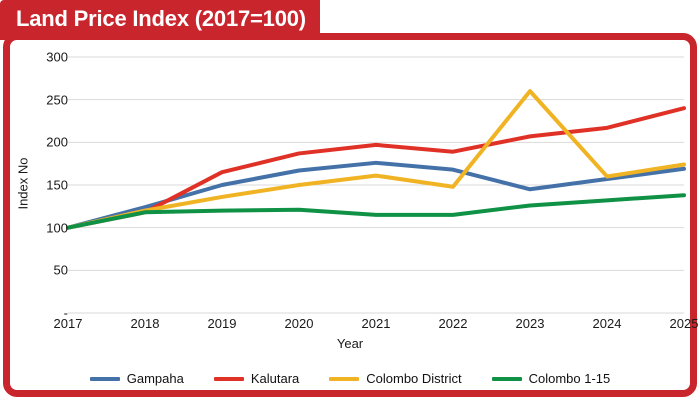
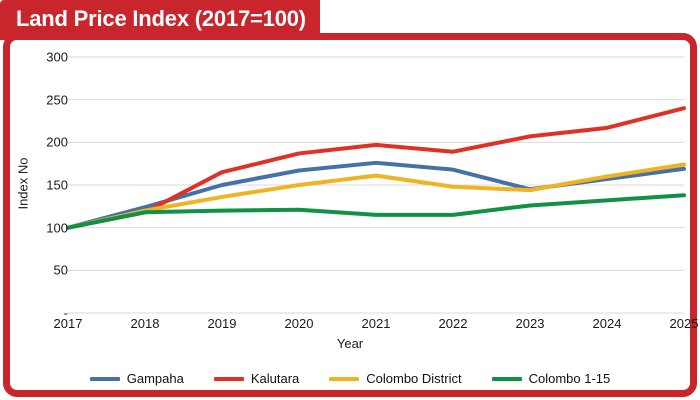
Colombo District/2023: 260 -> 140
